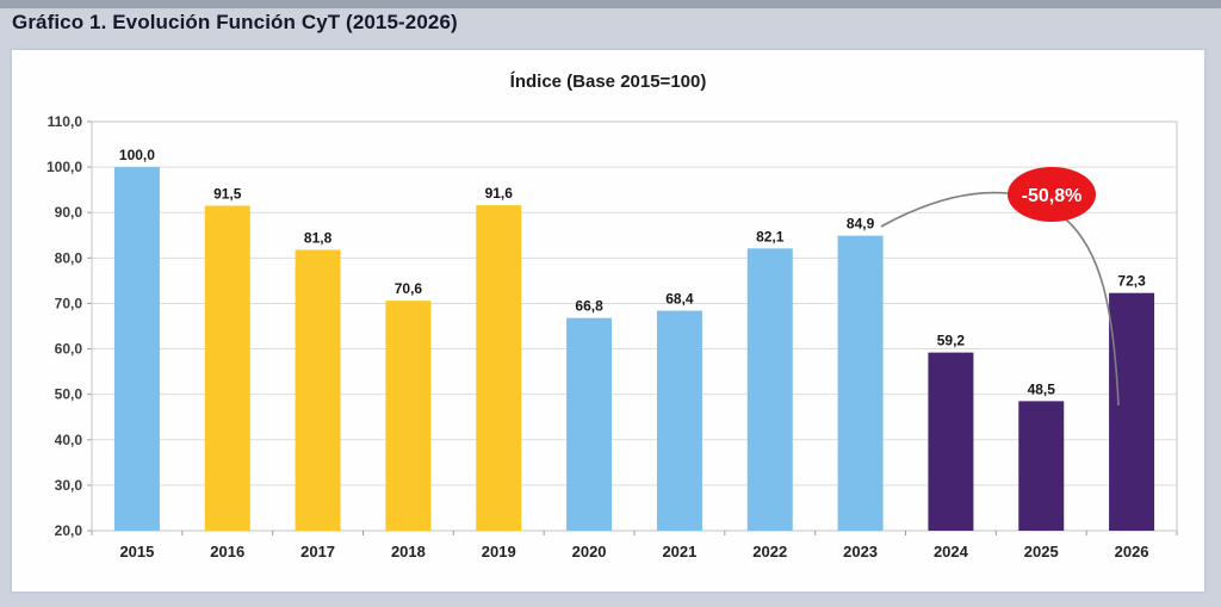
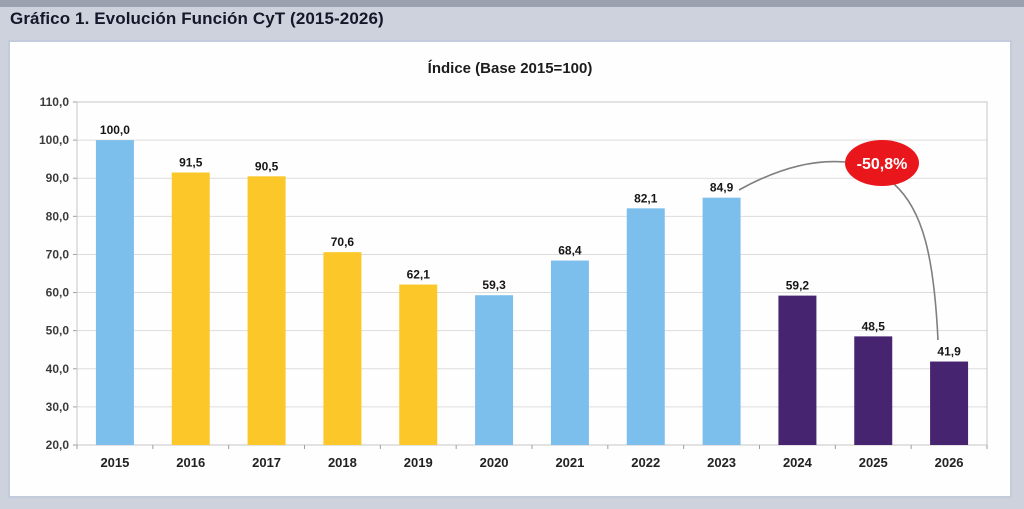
2017: 81,8 -> 90,5
2019: 91,6 -> 62,1
2020: 66,8 -> 59,3
2026: 72,3 -> 41,9
